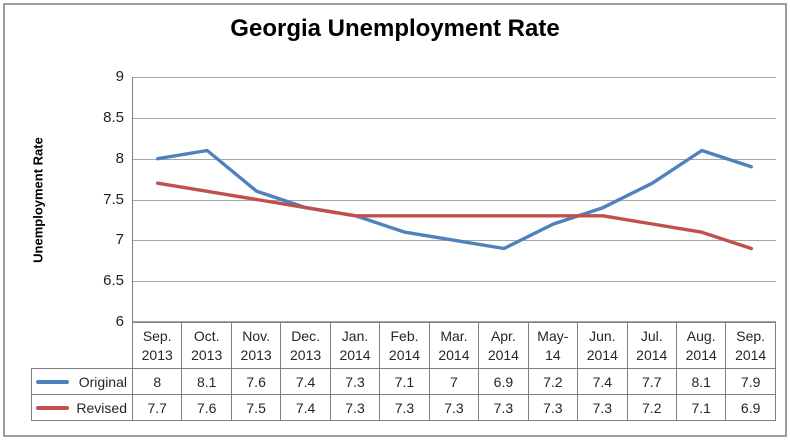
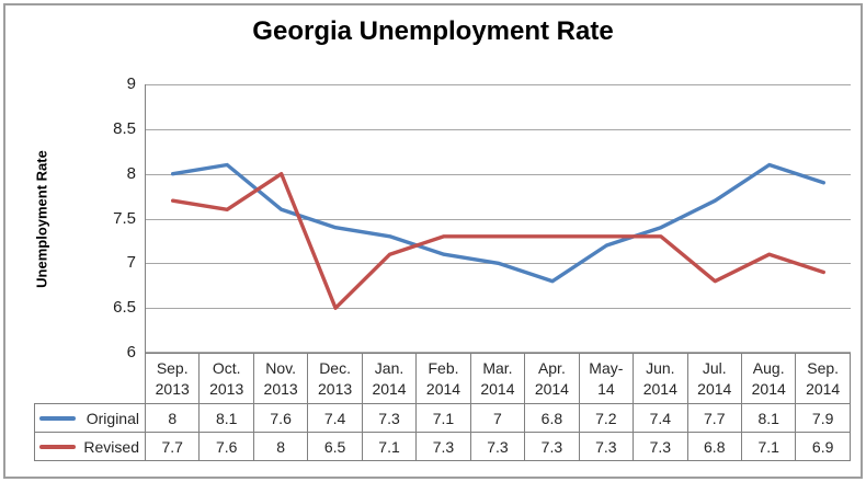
Revised/Nov. 2013: 7.5 -> 8
Revised/Dec. 2013: 7.4 -> 6.5
Revised/Jan. 2014: 7.3 -> 7.1
Original/Apr. 2014: 6.9 -> 6.8
Revised/Jul. 2014: 7.2 -> 6.8
